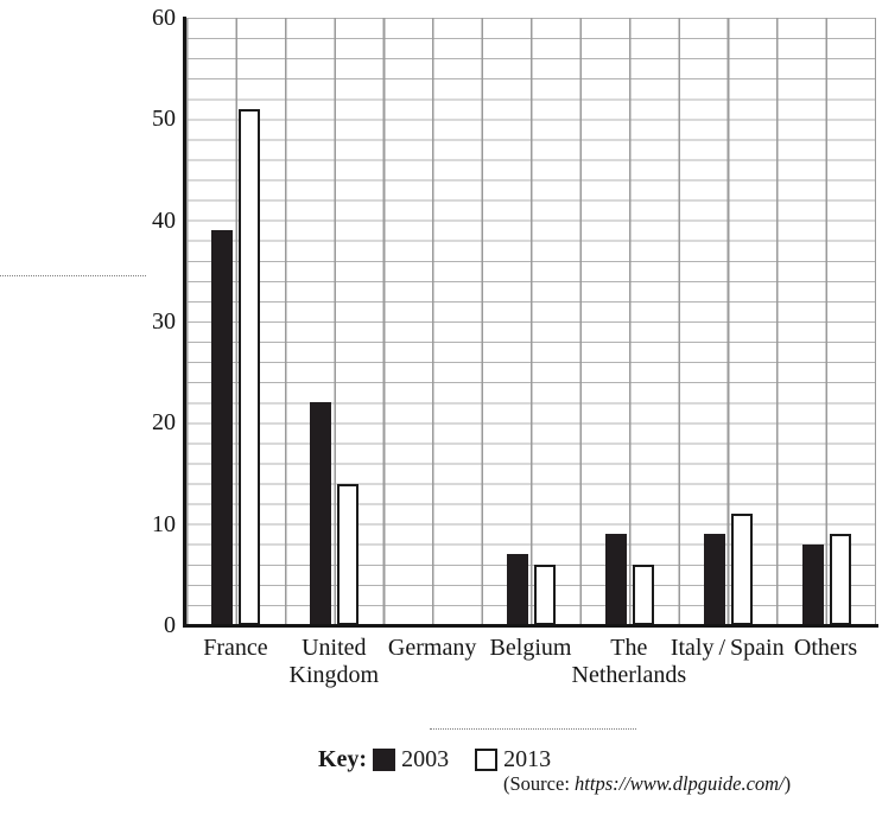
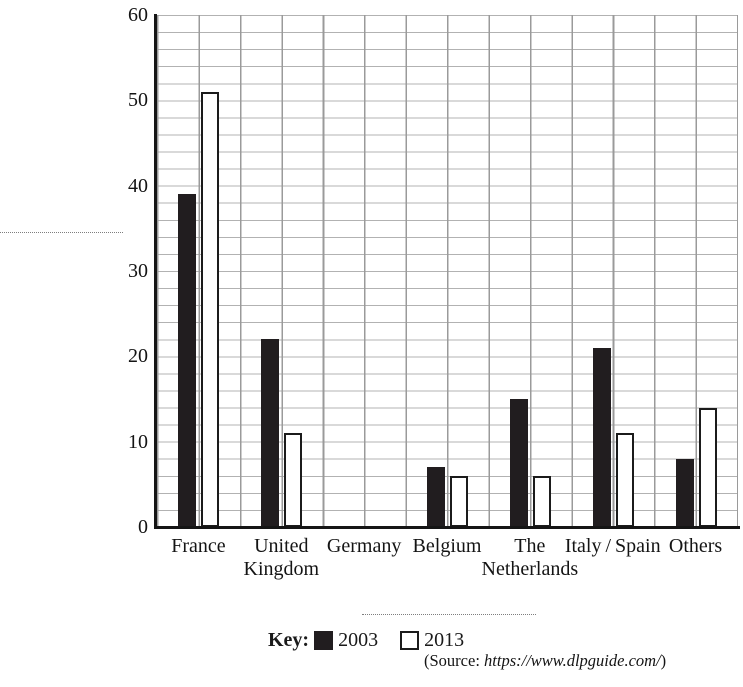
2013/United Kingdom: 14 -> 11
2003/The Netherlands: 9 -> 15
2003/Italy/Spain: 9 -> 21
2013/Others: 9 -> 14
